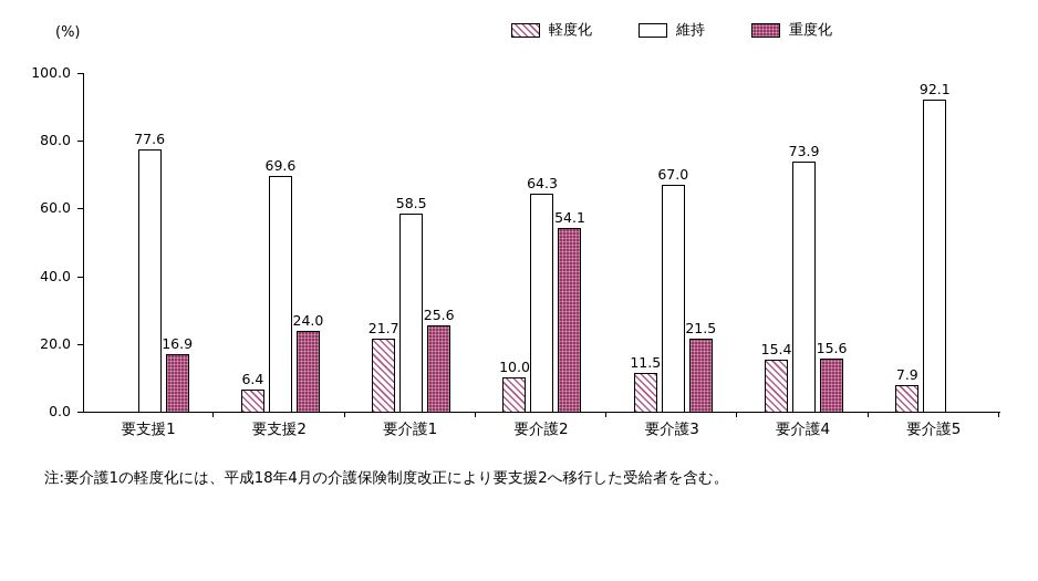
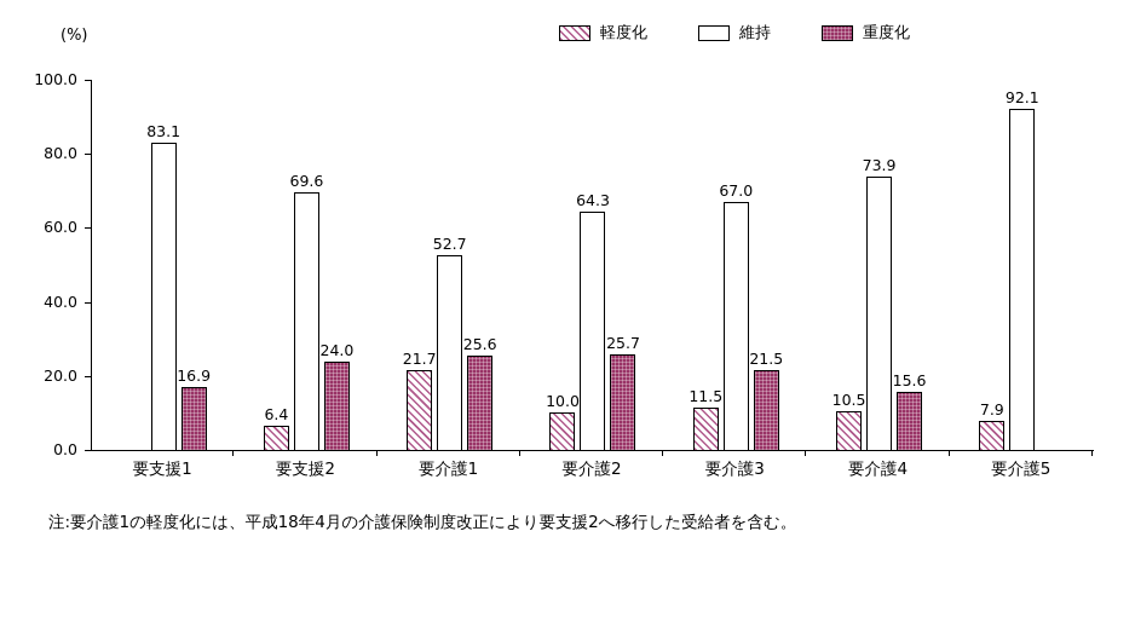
維持/要支援1: 77.6 -> 83.1
維持/要介護1: 58.5 -> 52.7
重度化/要介護2: 54.1 -> 25.7
軽度化/要介護4: 15.4 -> 10.5
